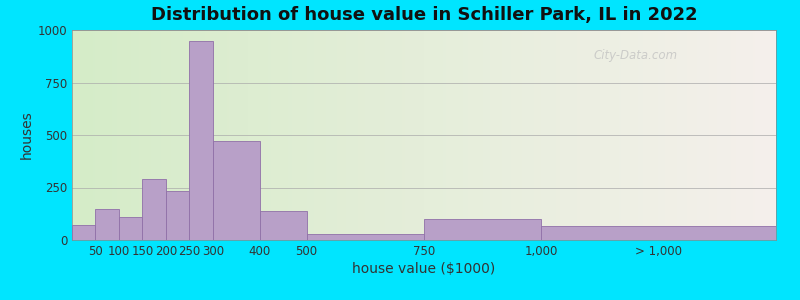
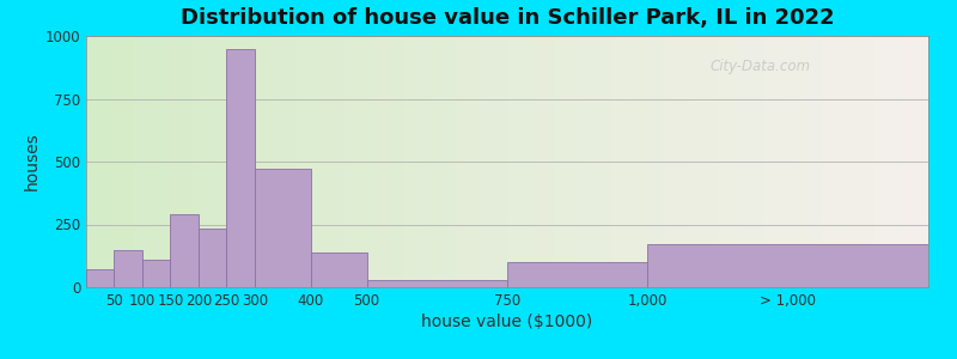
> 1,000: 65 -> 170
